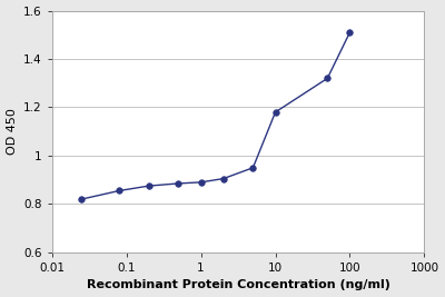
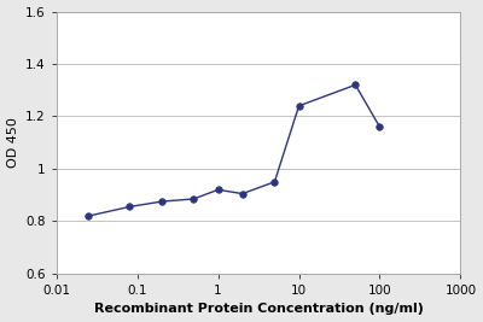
1: 0.890 -> 0.920
10: 1.180 -> 1.240
100: 1.510 -> 1.160
